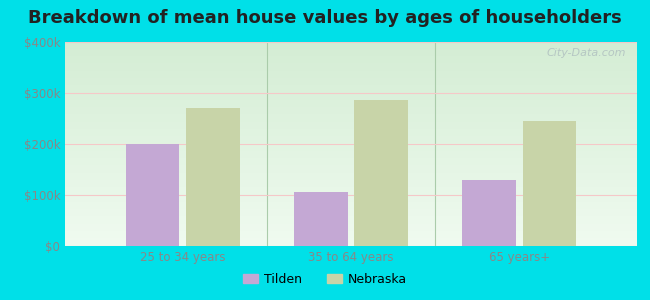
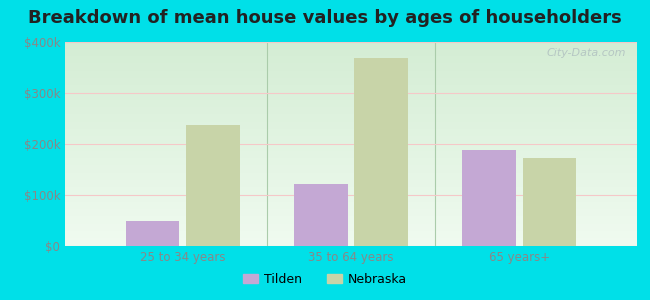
Tilden/25 to 34 years: $200k -> $50k
Nebraska/25 to 34 years: $270k -> $238k
Tilden/35 to 64 years: $105k -> $122k
Nebraska/35 to 64 years: $287k -> $368k
Tilden/65 years+: $130k -> $188k
Nebraska/65 years+: $245k -> $172k
